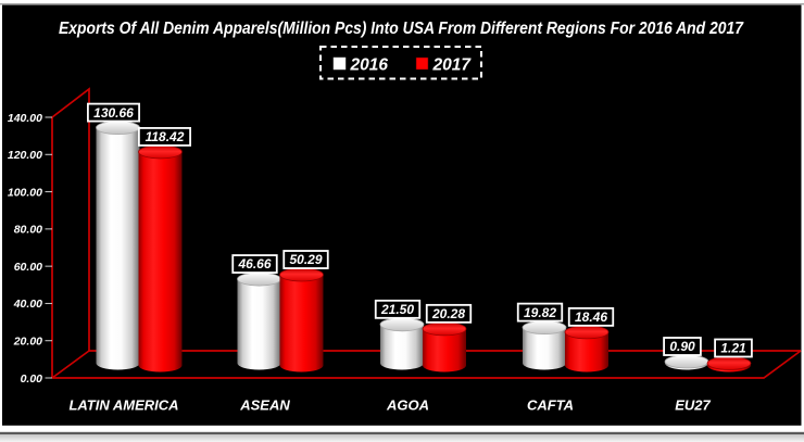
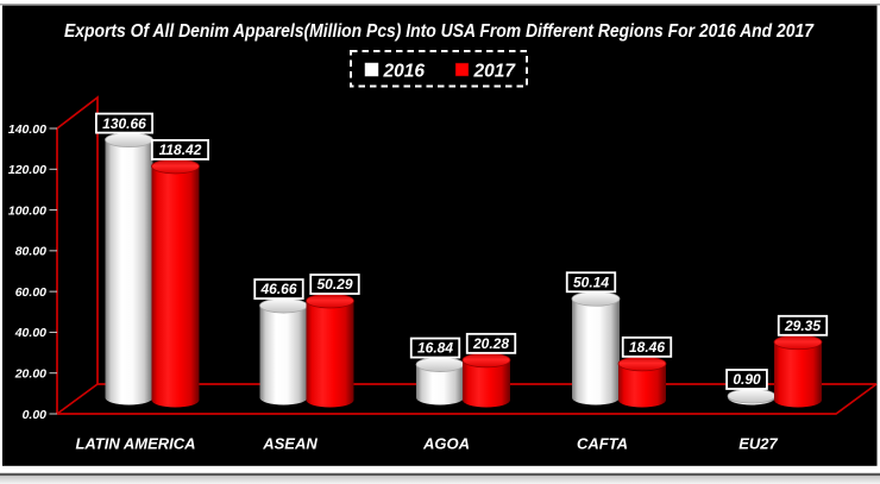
2016/AGOA: 21.50 -> 16.84
2016/CAFTA: 19.82 -> 50.14
2017/EU27: 1.21 -> 29.35
